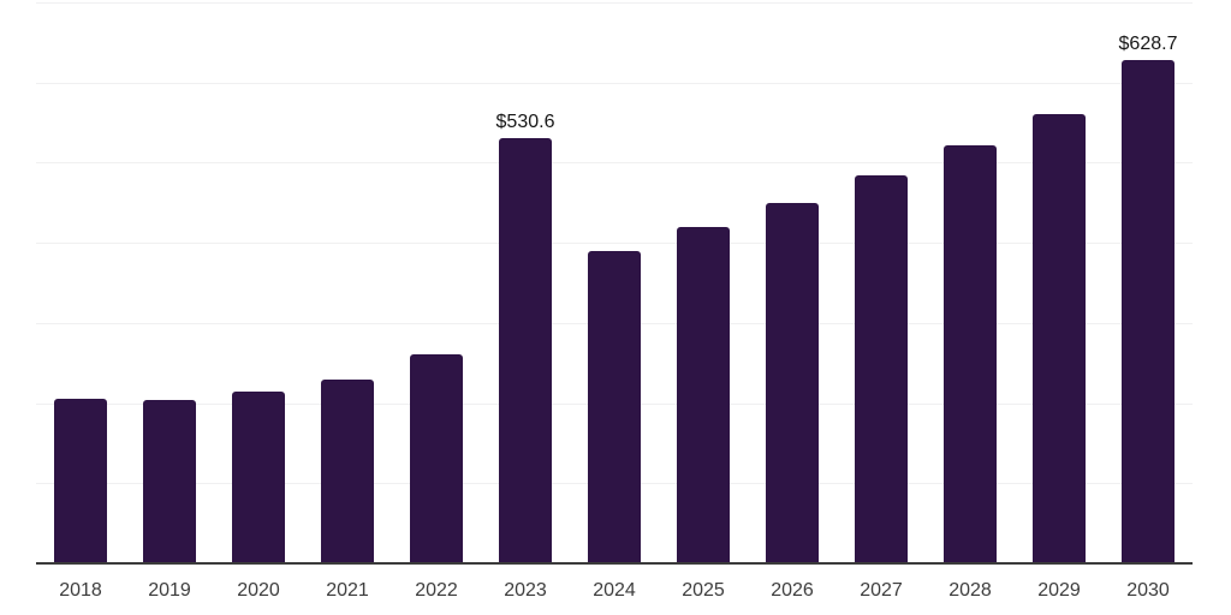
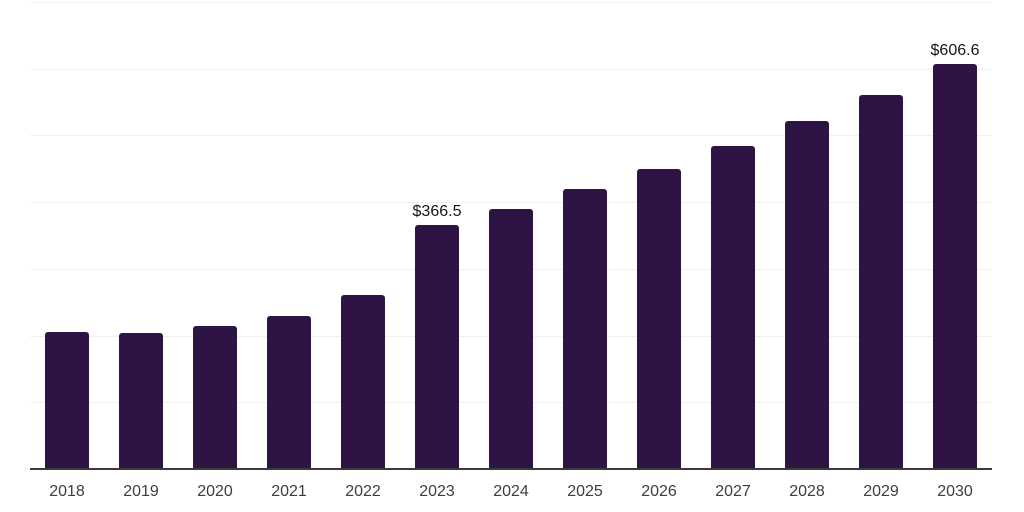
2023: $530.6 -> $366.5
2030: $628.7 -> $606.6
